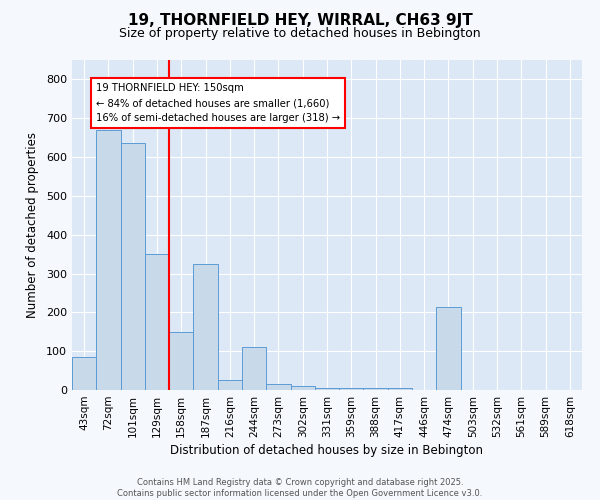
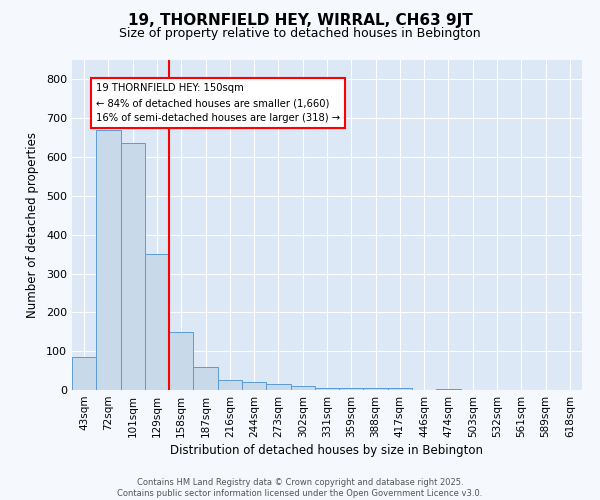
187sqm: 325 -> 60
244sqm: 110 -> 20
474sqm: 215 -> 2
